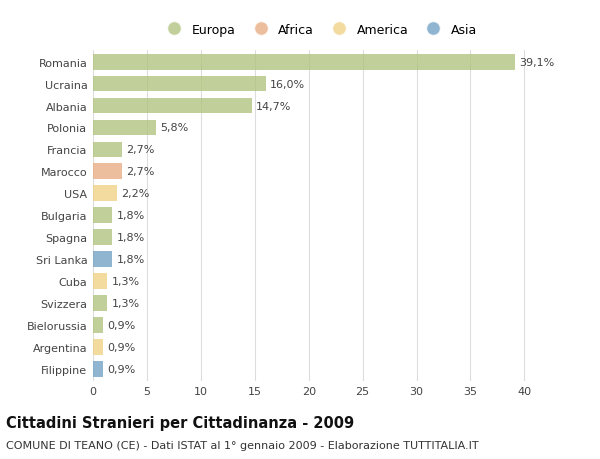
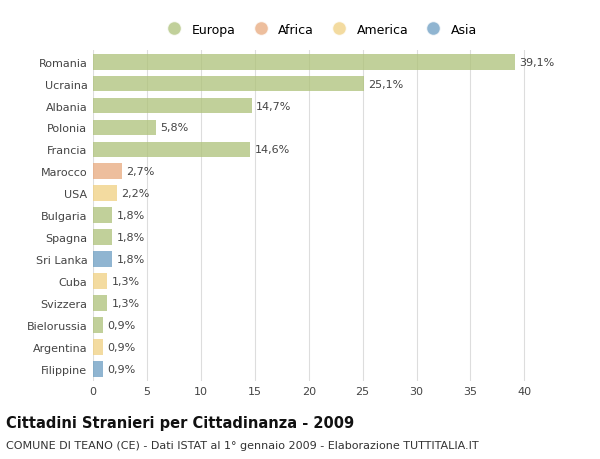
Ucraina: 16,0% -> 25,1%
Francia: 2,7% -> 14,6%
